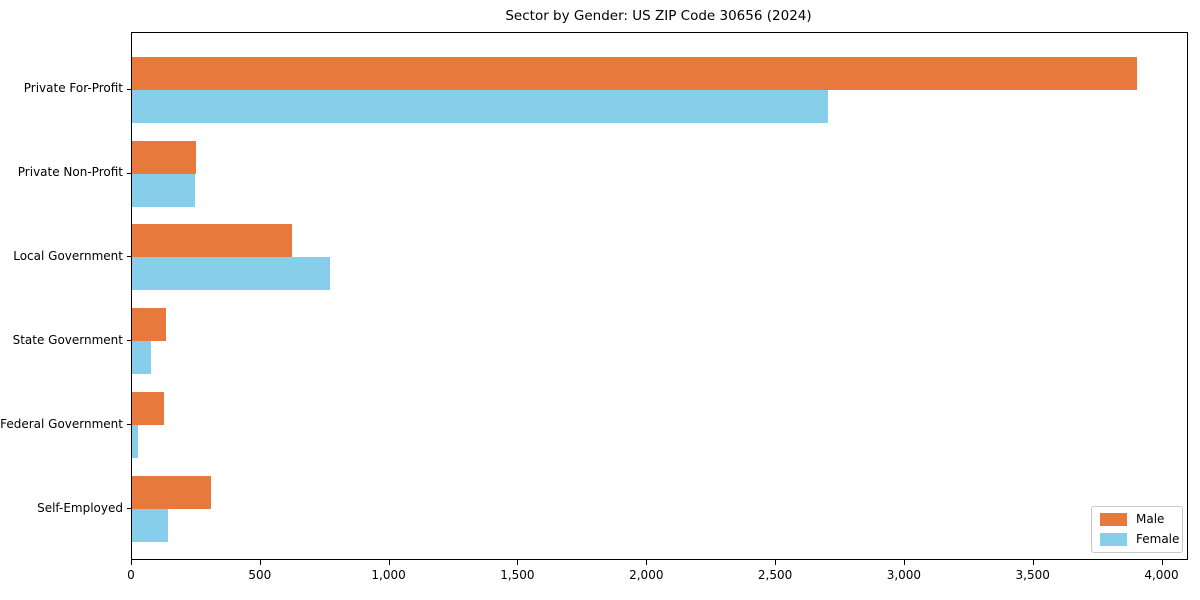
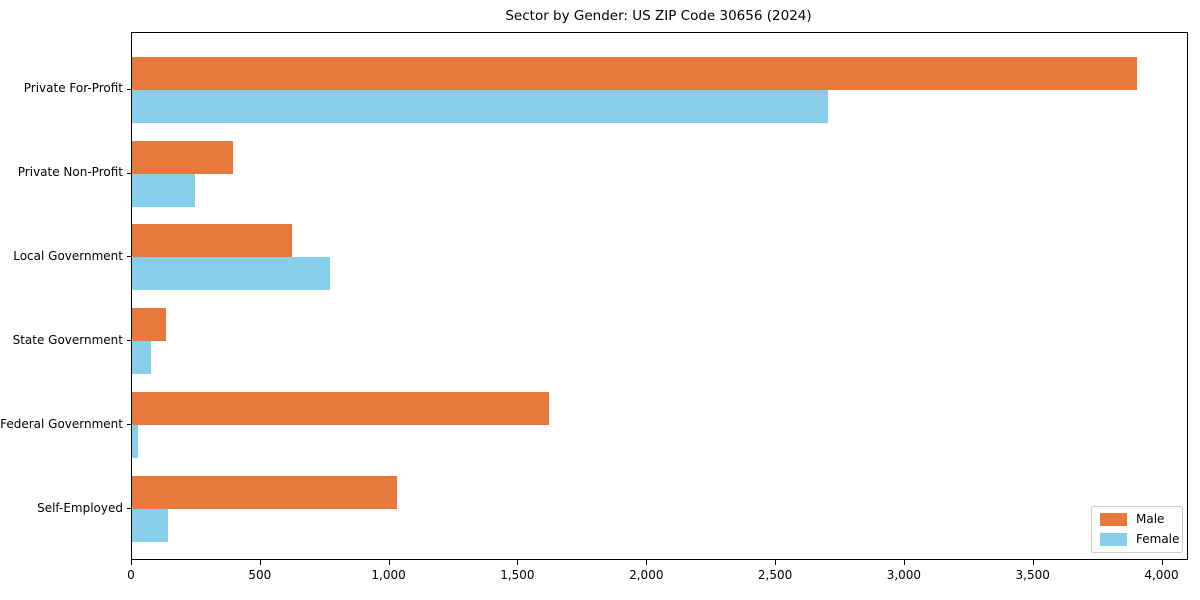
Male/Private Non-Profit: 250 -> 390
Male/Federal Government: 120 -> 1620
Male/Self-Employed: 300 -> 1030
